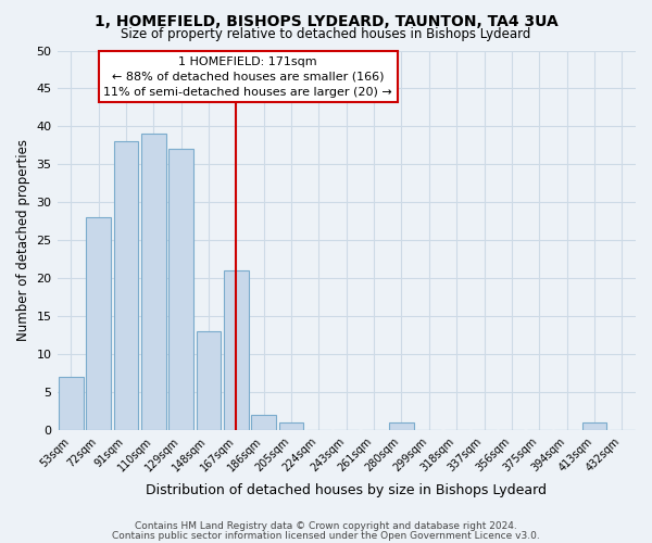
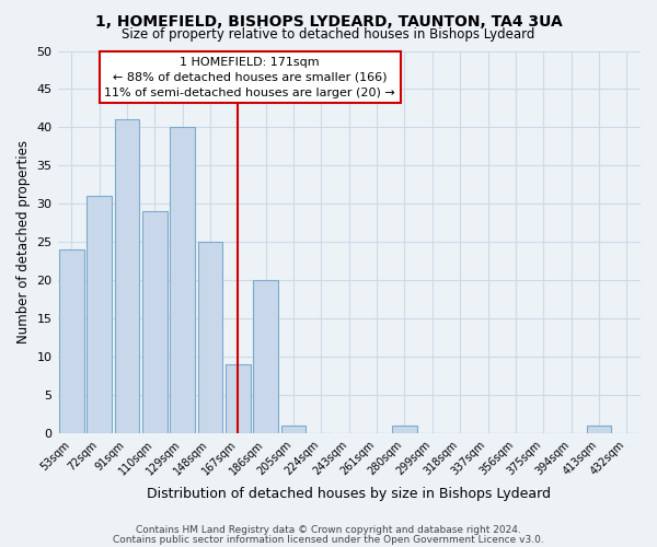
53sqm: 7 -> 24
72sqm: 28 -> 31
91sqm: 38 -> 41
110sqm: 39 -> 29
129sqm: 37 -> 40
148sqm: 13 -> 25
167sqm: 21 -> 9
186sqm: 2 -> 20
